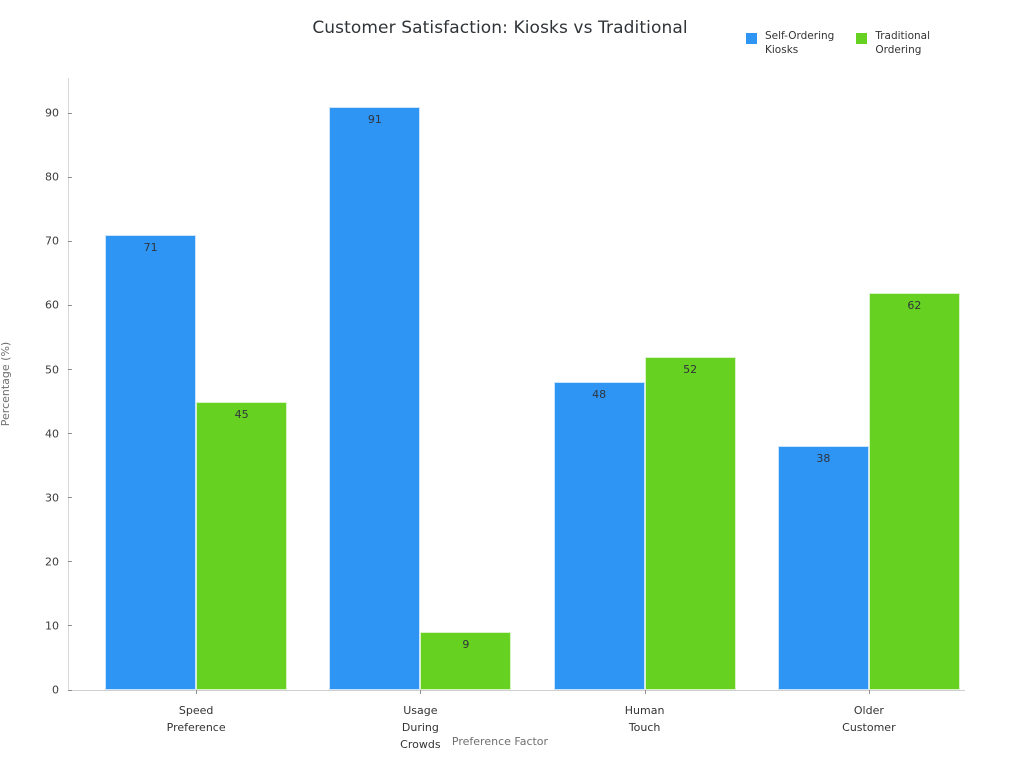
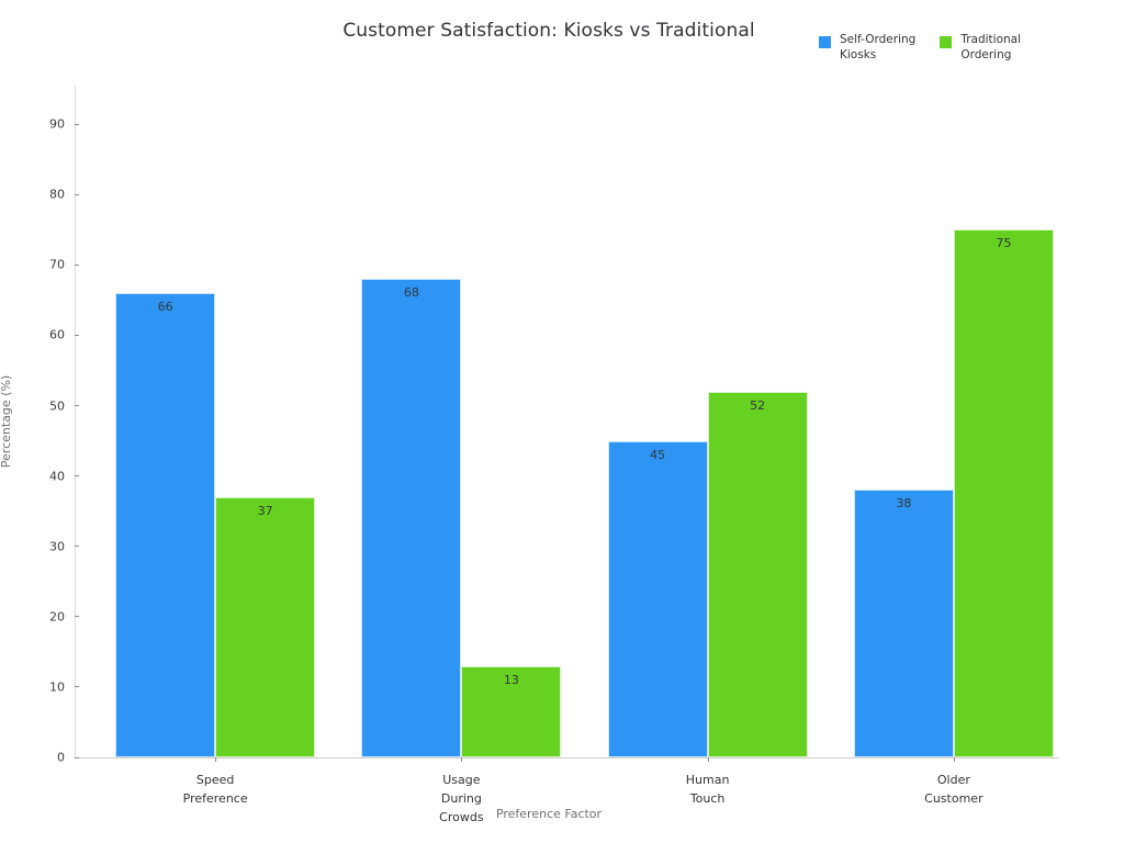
Self-Ordering Kiosks/Speed Preference: 71 -> 66
Traditional Ordering/Speed Preference: 45 -> 37
Self-Ordering Kiosks/Usage During Crowds: 91 -> 68
Traditional Ordering/Usage During Crowds: 9 -> 13
Self-Ordering Kiosks/Human Touch: 48 -> 45
Traditional Ordering/Older Customer: 62 -> 75
